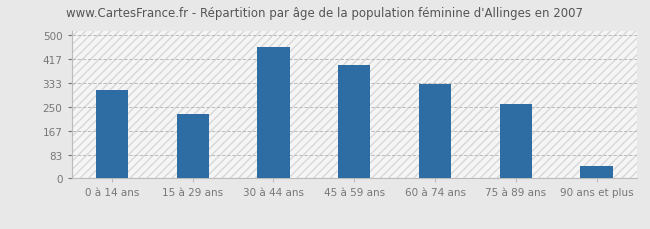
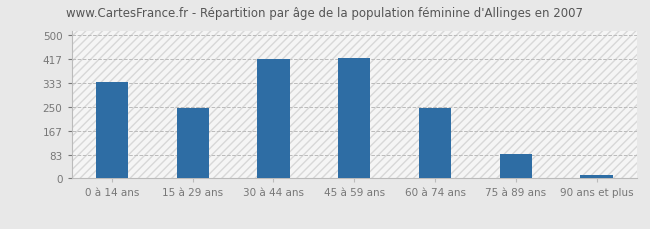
0 à 14 ans: 310 -> 338
15 à 29 ans: 225 -> 246
30 à 44 ans: 460 -> 419
45 à 59 ans: 395 -> 421
60 à 74 ans: 330 -> 247
75 à 89 ans: 260 -> 85
90 ans et plus: 45 -> 13
